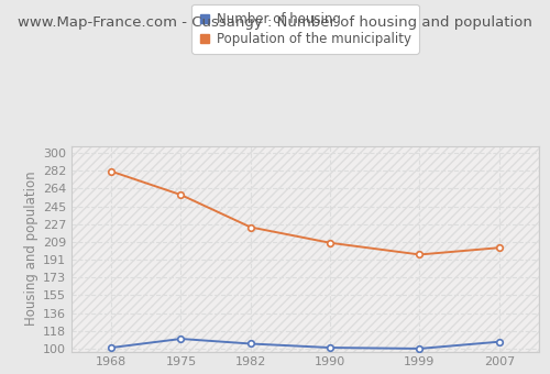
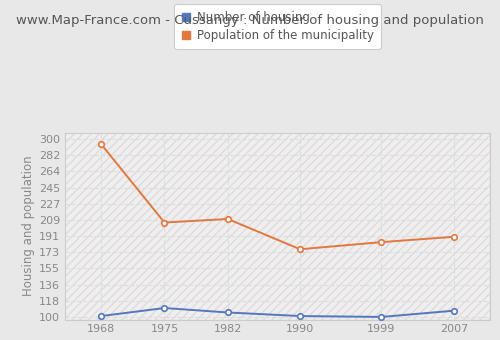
Population of the municipality/1968: 281 -> 294
Population of the municipality/1975: 257 -> 206
Population of the municipality/1982: 224 -> 210
Population of the municipality/1990: 208 -> 176
Population of the municipality/1999: 196 -> 184
Population of the municipality/2007: 203 -> 190
